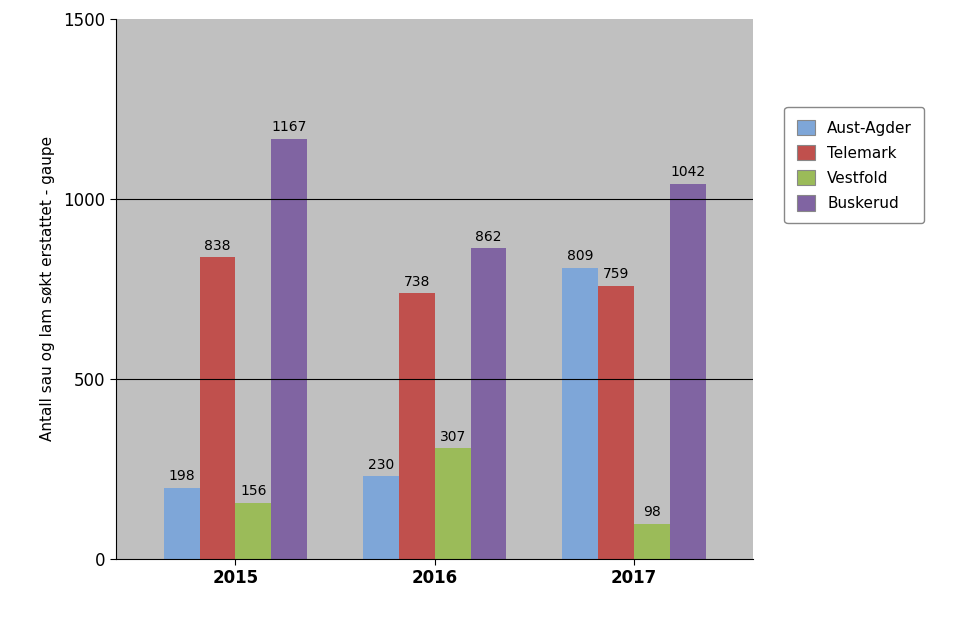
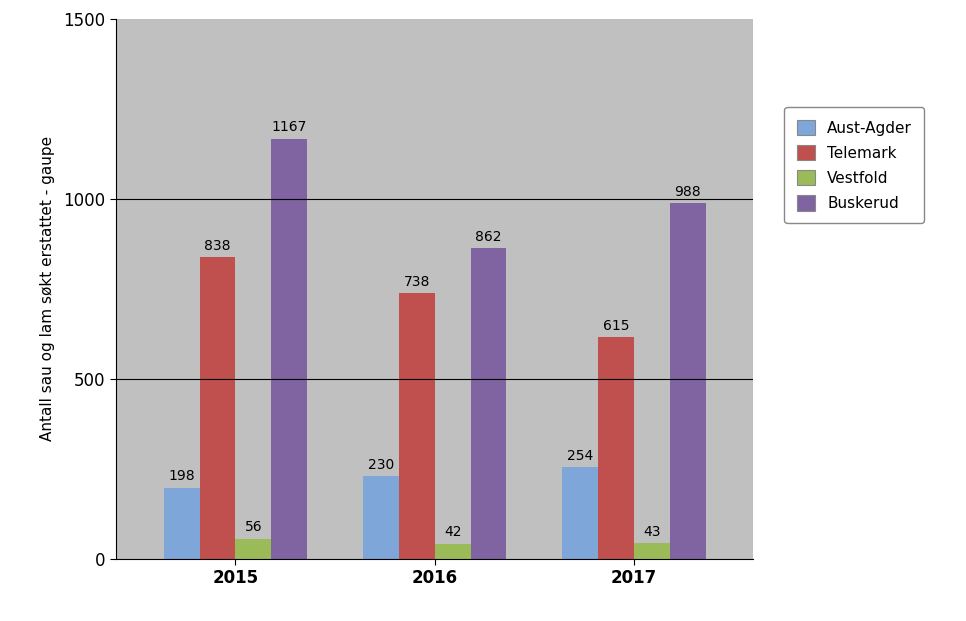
Vestfold/2015: 156 -> 56
Vestfold/2016: 307 -> 42
Aust-Agder/2017: 809 -> 254
Telemark/2017: 759 -> 615
Vestfold/2017: 98 -> 43
Buskerud/2017: 1042 -> 988
